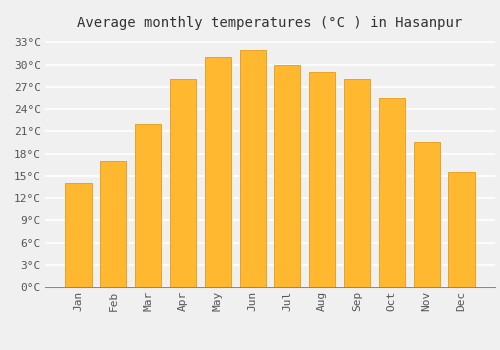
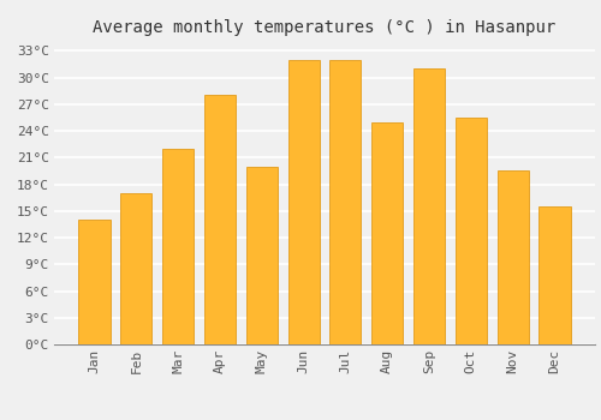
May: 31.0°C -> 20.0°C
Jul: 30.0°C -> 32.0°C
Aug: 29.0°C -> 25.0°C
Sep: 28.0°C -> 31.0°C
